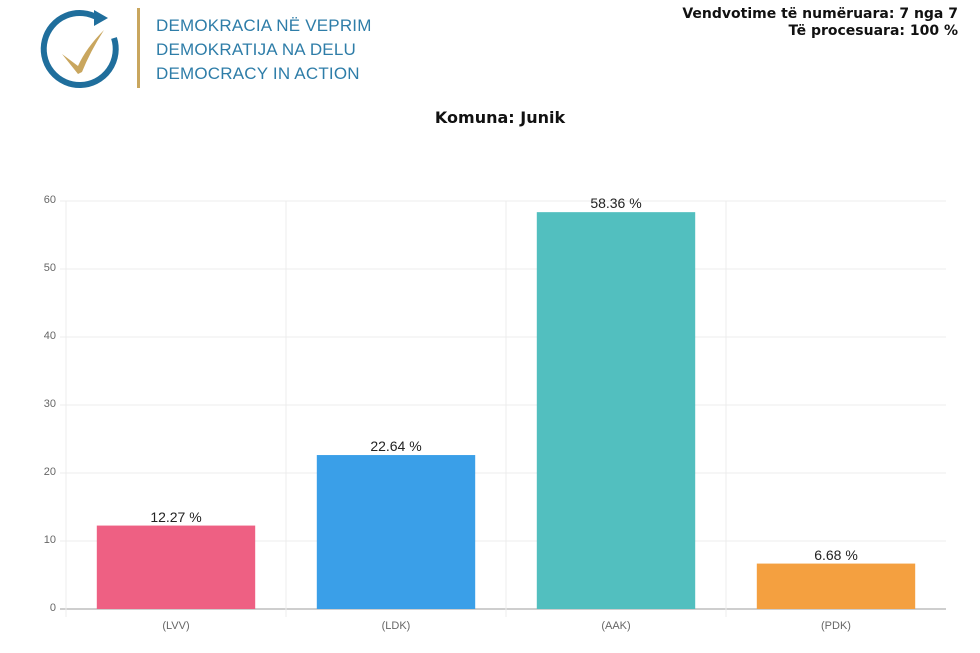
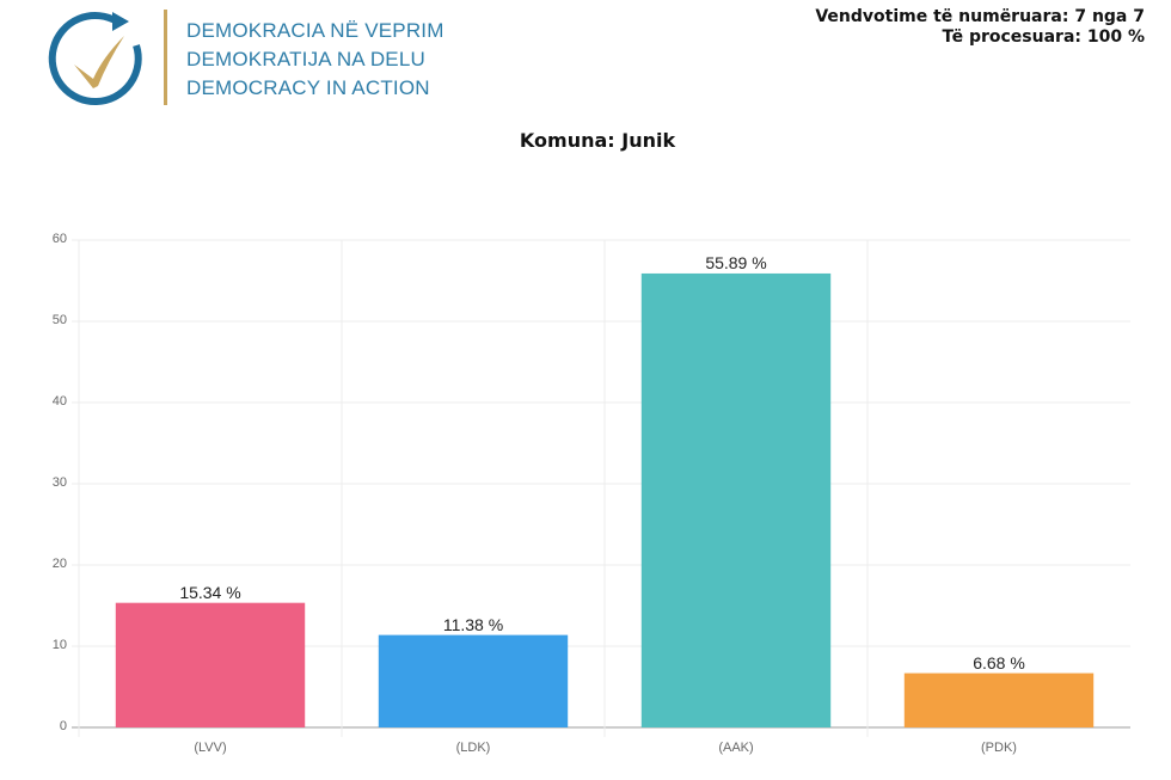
(LVV): 12.27 -> 15.34
(LDK): 22.64 -> 11.38
(AAK): 58.36 -> 55.89
